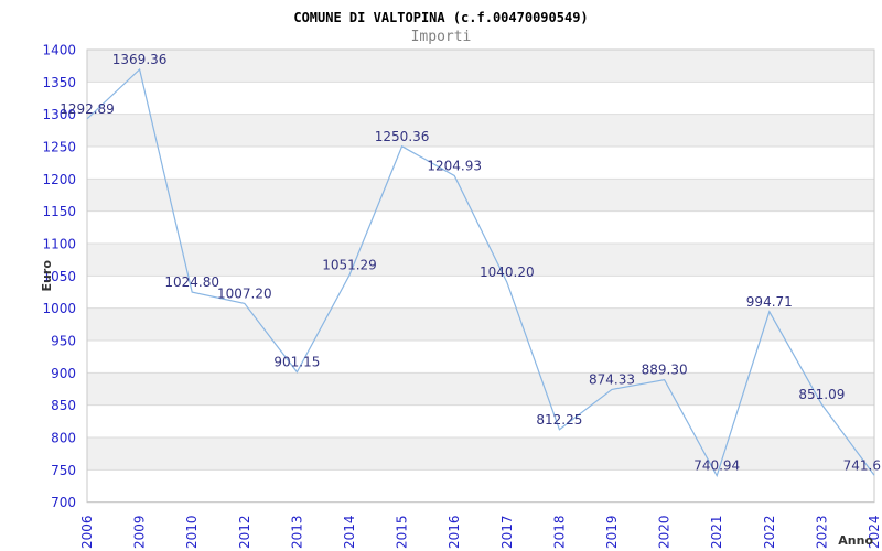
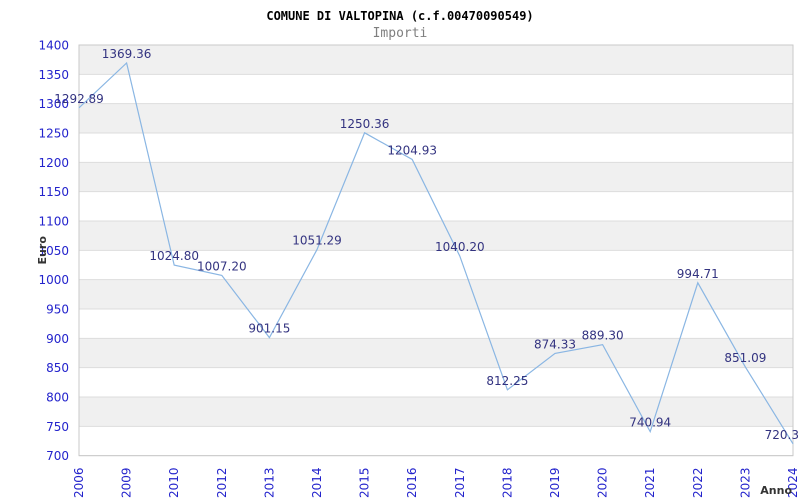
2024: 741.6 -> 720.3
